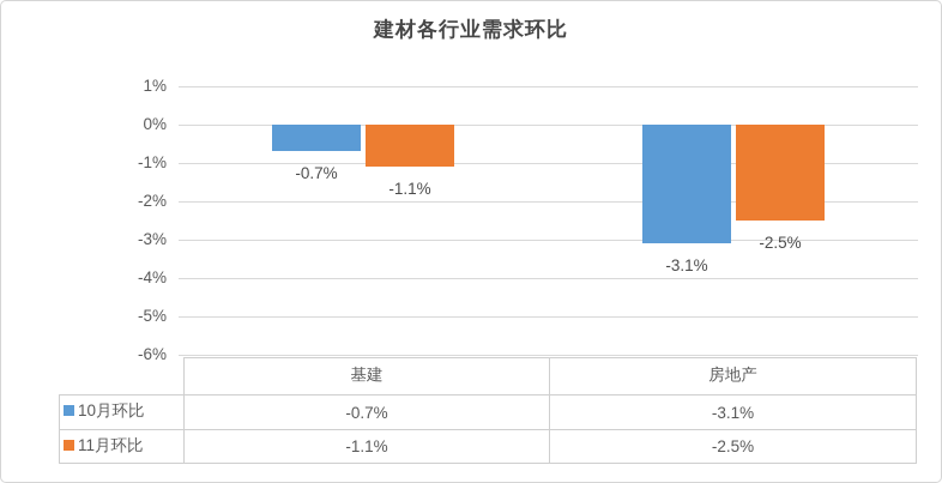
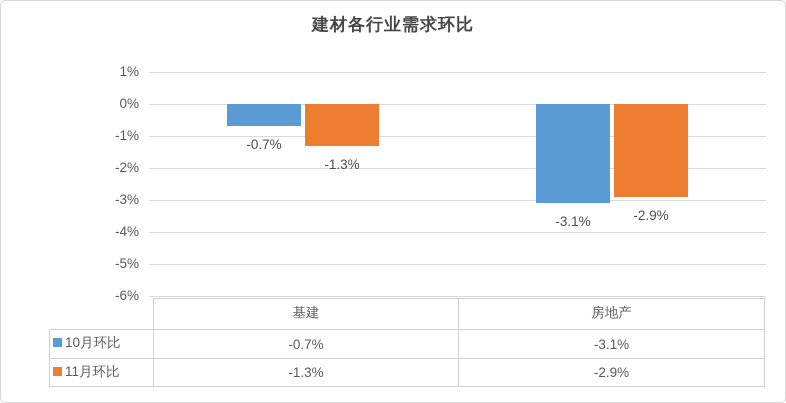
11月环比/基建: -1.1% -> -1.3%
11月环比/房地产: -2.5% -> -2.9%
